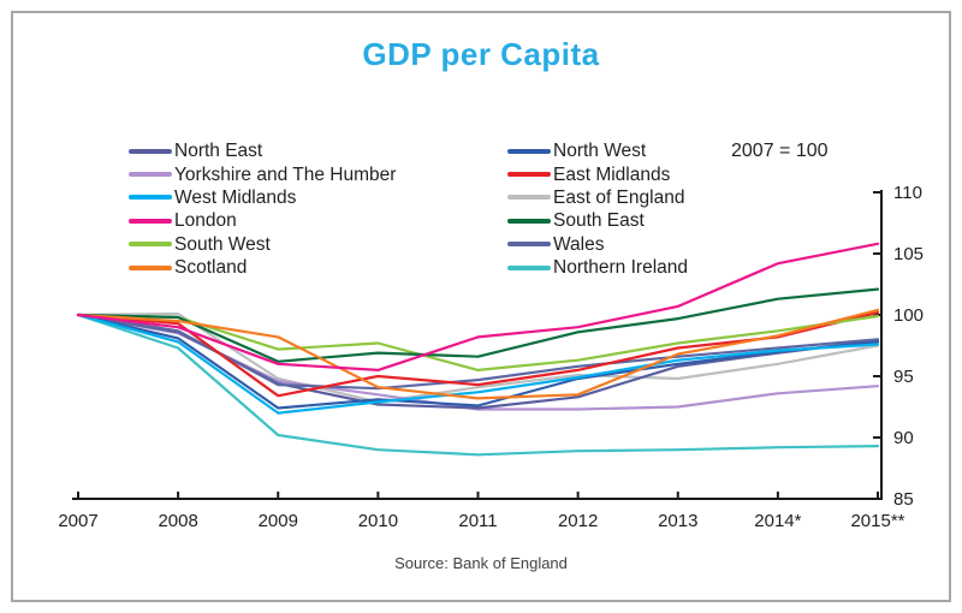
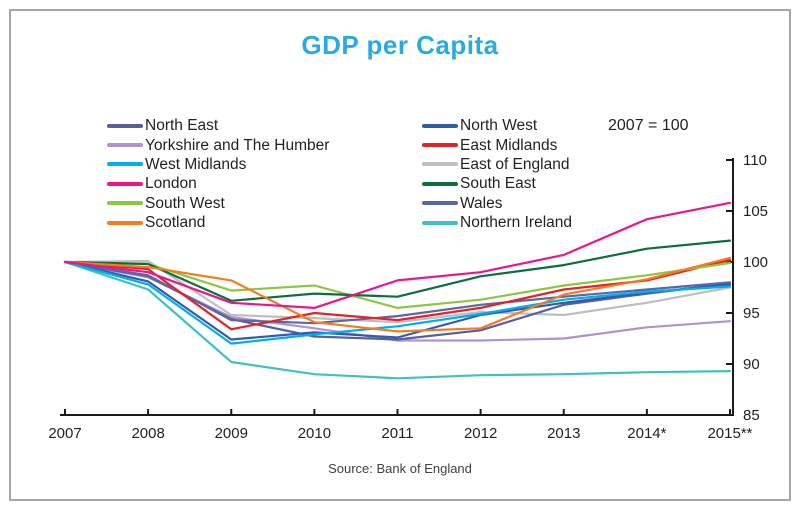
East of England/2010: 92.9 -> 94.5
